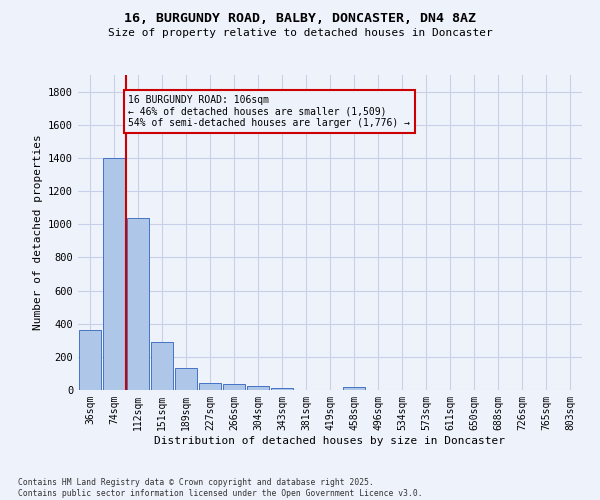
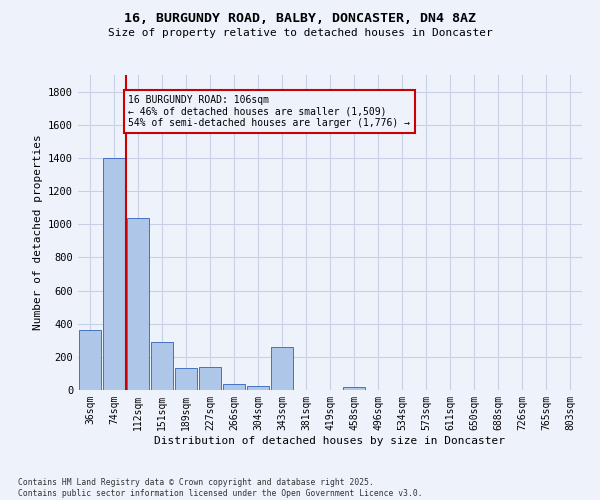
227sqm: 40 -> 140
343sqm: 20 -> 260
